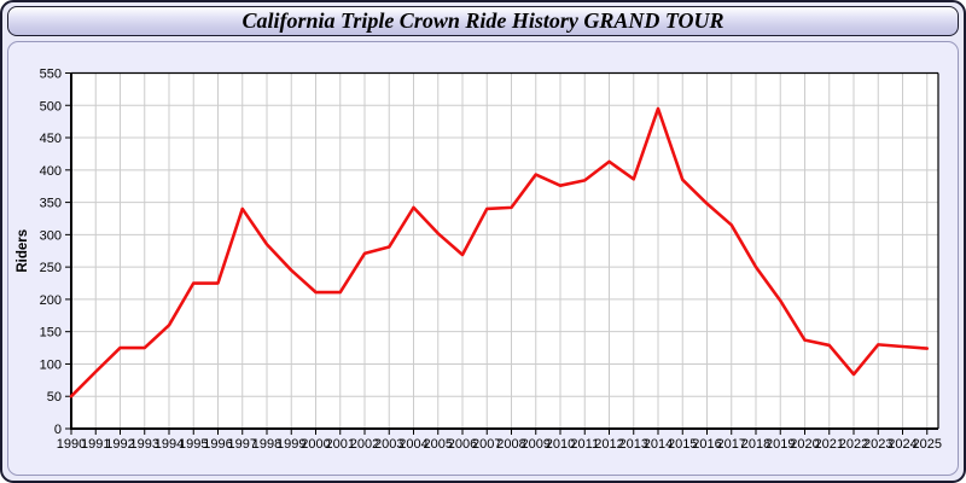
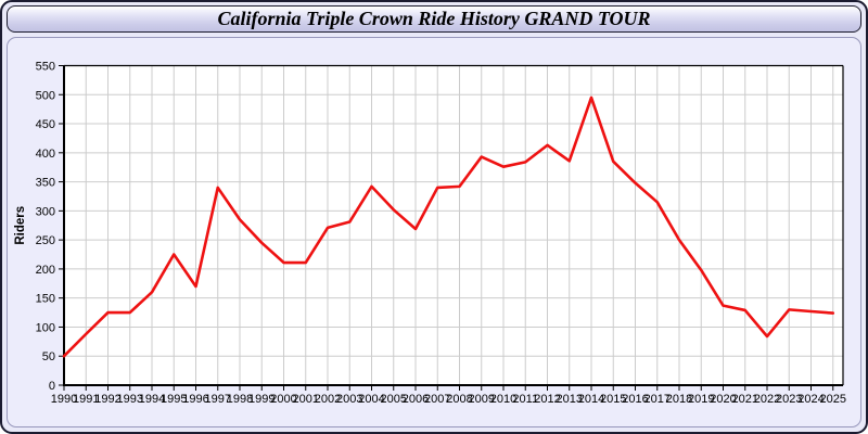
1996: 220 -> 170
